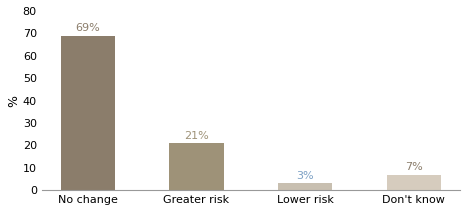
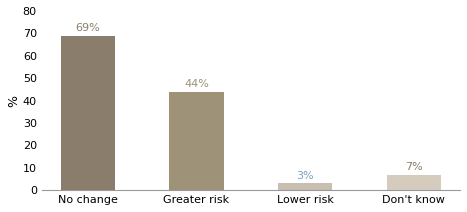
Greater risk: 21% -> 44%
